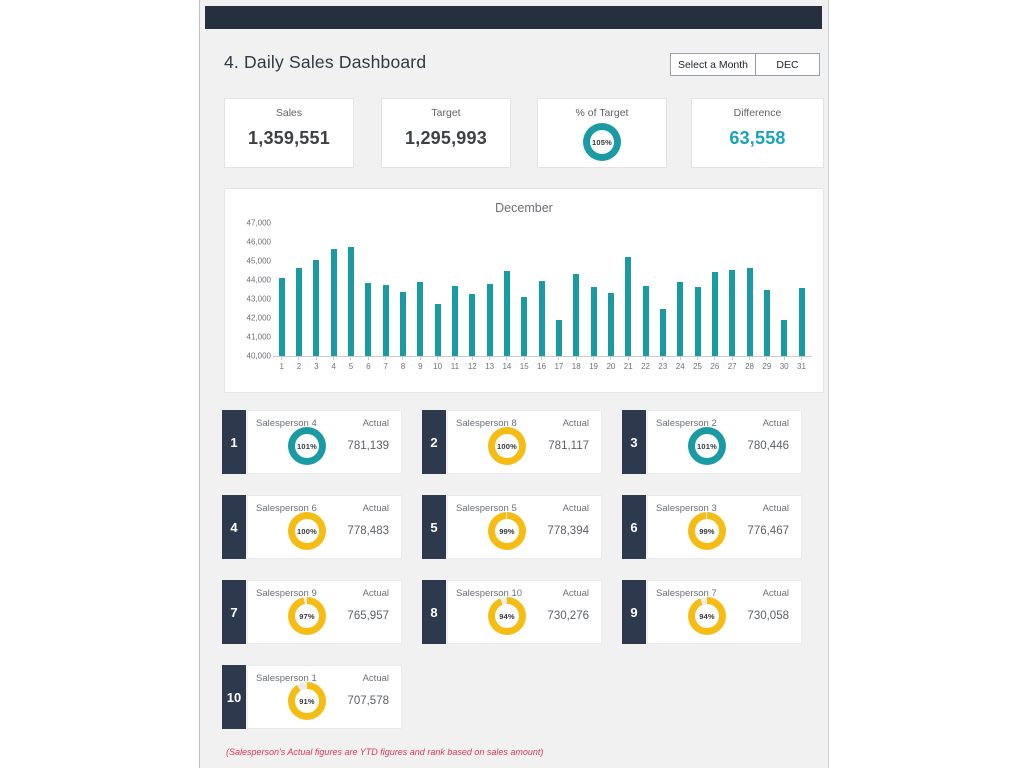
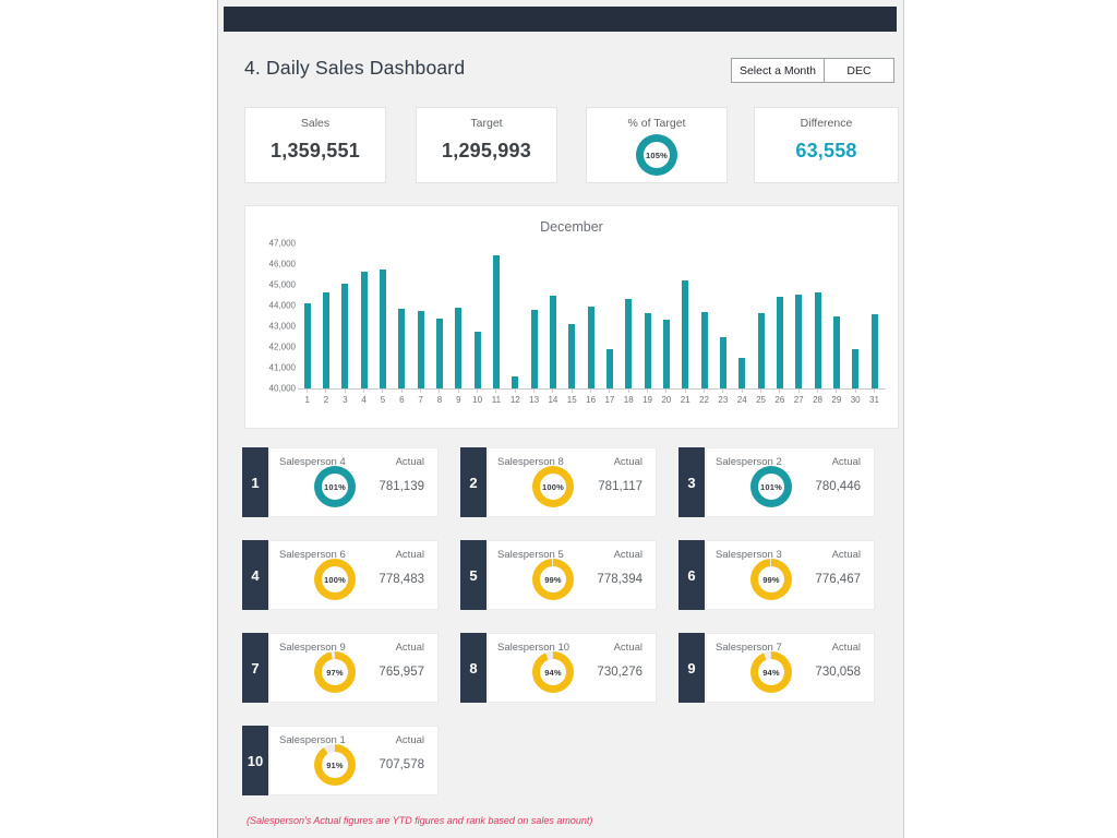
11: 43700 -> 46400
12: 43200 -> 40600
24: 43900 -> 41500
